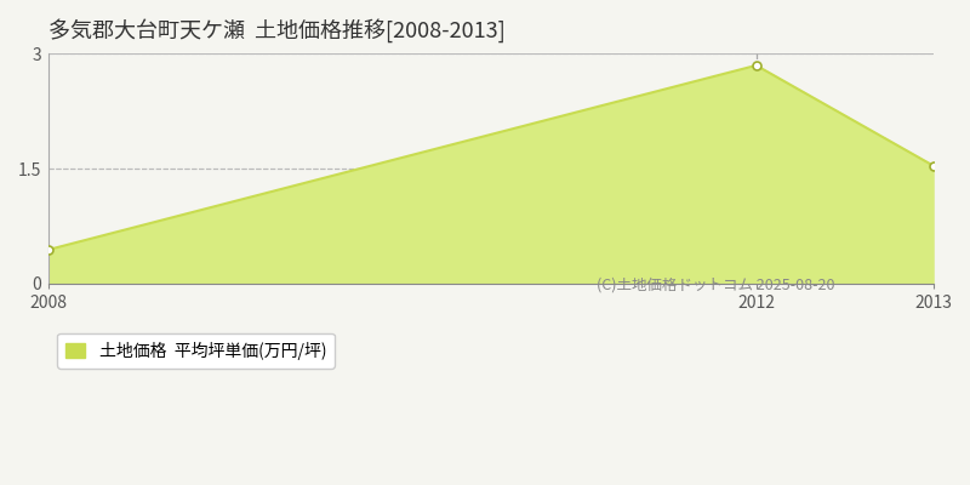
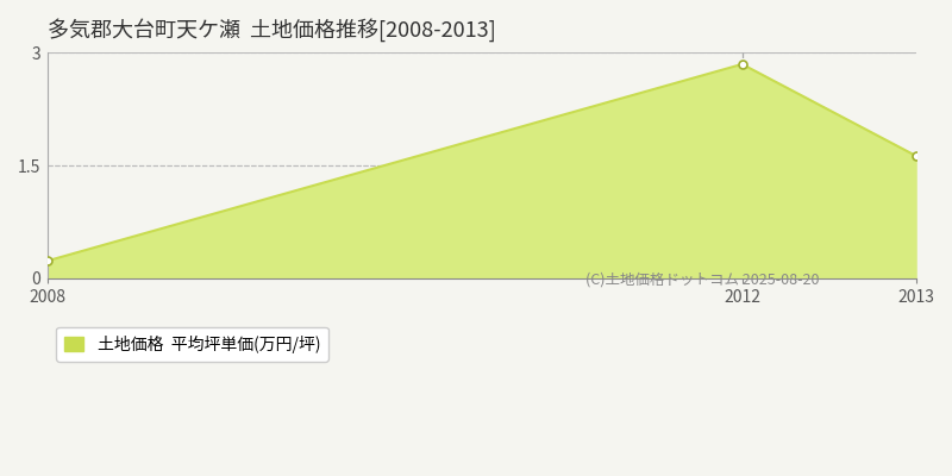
2008: 0.44 -> 0.23
2013: 1.54 -> 1.63
